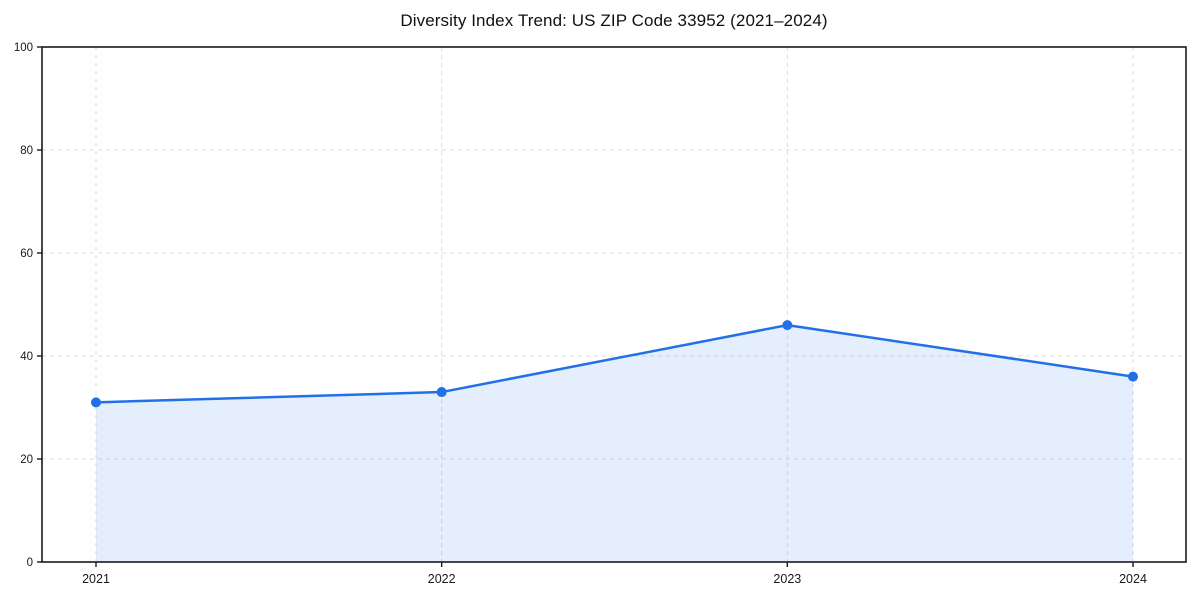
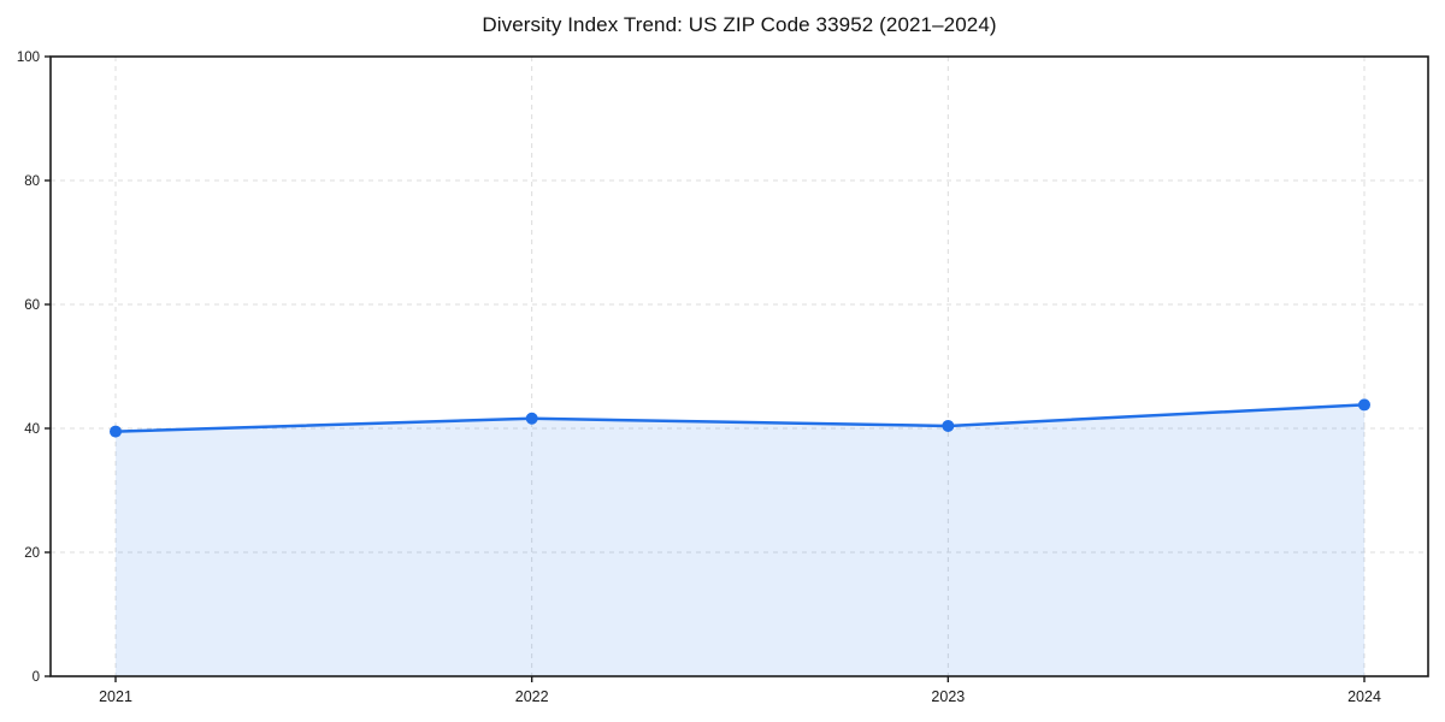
2021: 31 -> 40
2022: 33 -> 42
2023: 46 -> 40
2024: 36 -> 44
